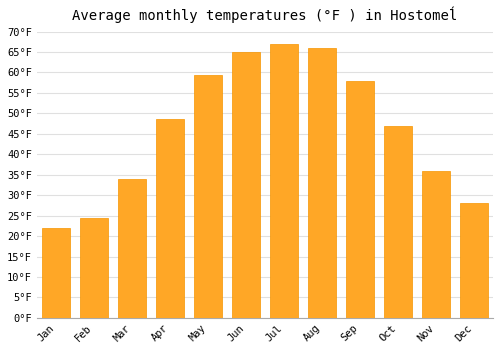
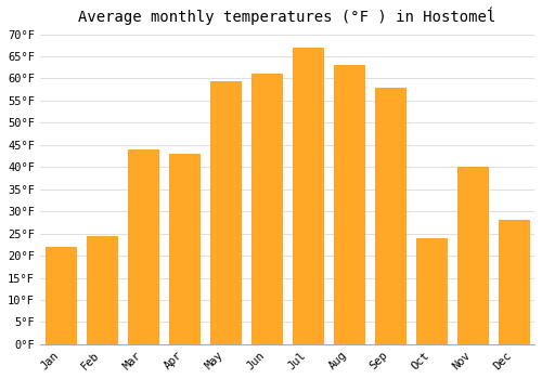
Mar: 34.0°F -> 44.0°F
Apr: 48.5°F -> 43.0°F
Jun: 65.0°F -> 61.0°F
Aug: 66.0°F -> 63.0°F
Oct: 47.0°F -> 24.0°F
Nov: 36.0°F -> 40.0°F
